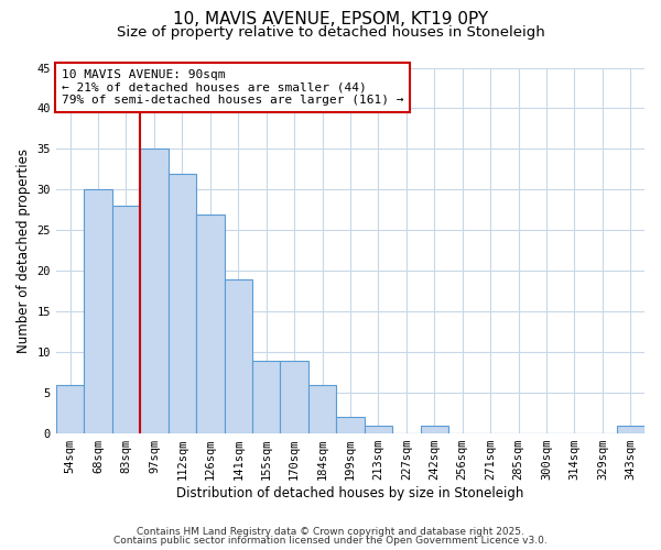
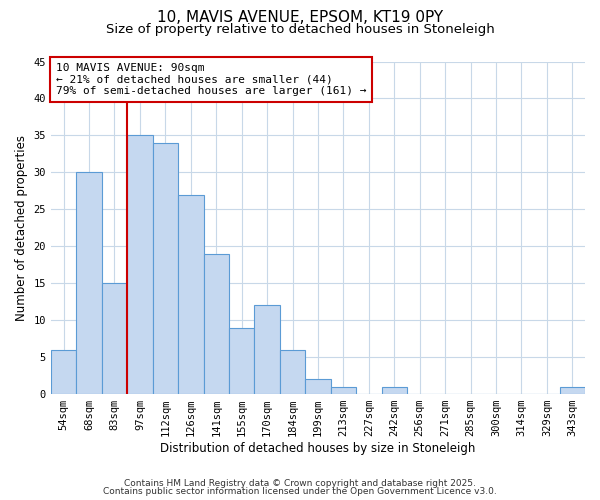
83sqm: 28 -> 15
112sqm: 32 -> 34
170sqm: 9 -> 12
